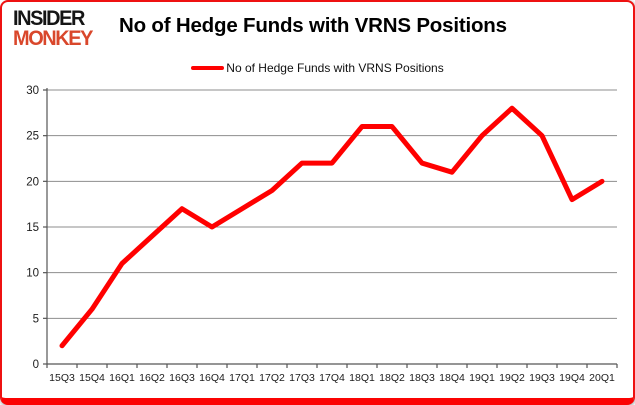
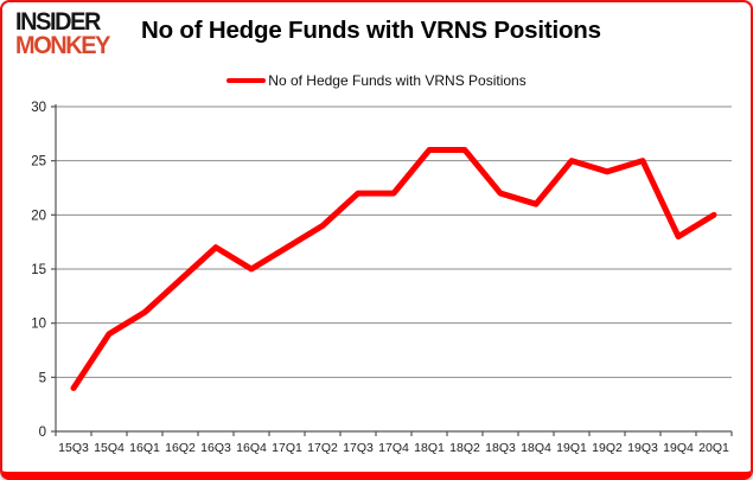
15Q3: 2 -> 4
15Q4: 6 -> 9
19Q2: 28 -> 24
